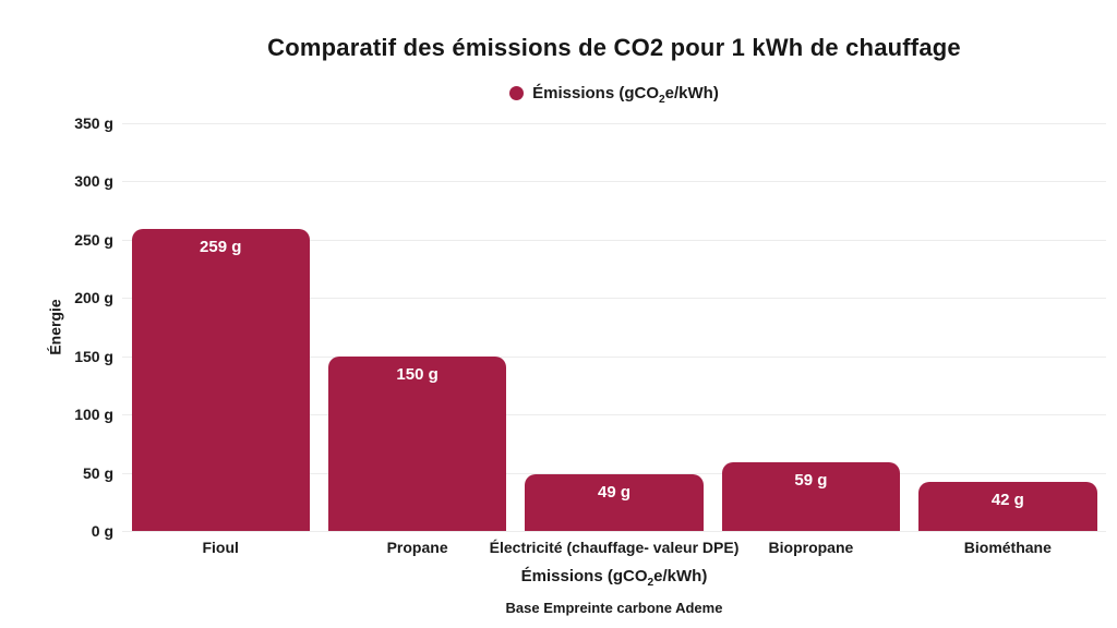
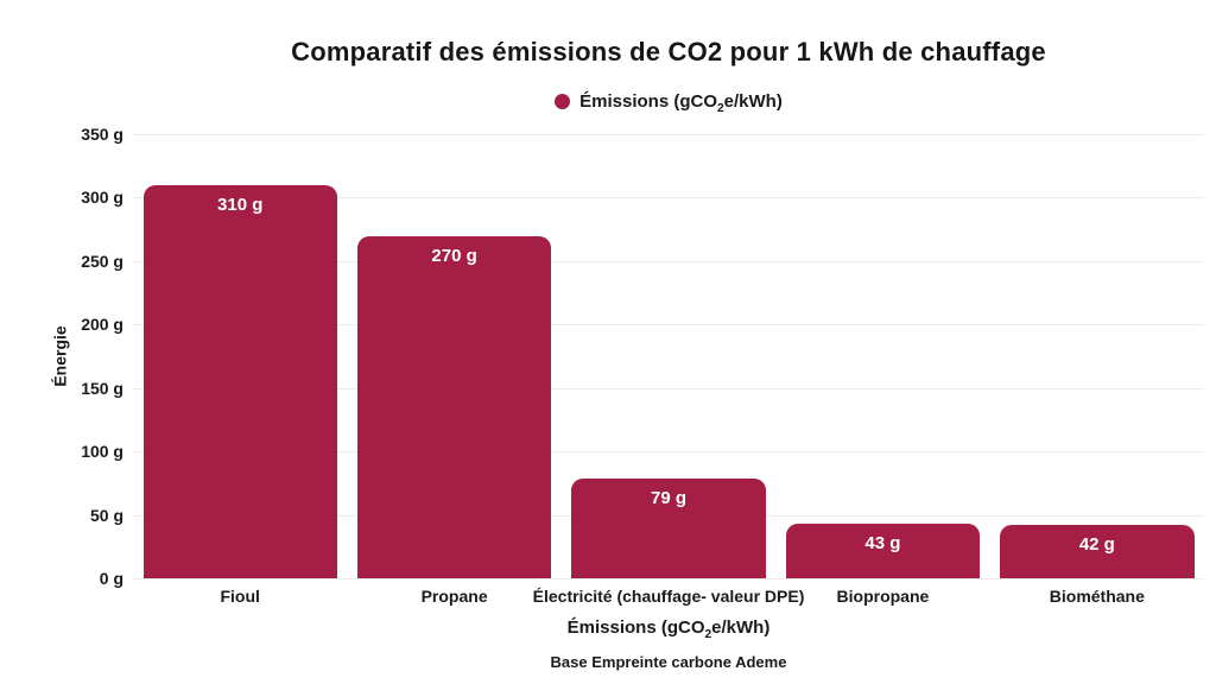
Fioul: 259 -> 310
Propane: 150 -> 270
Électricité (chauffage- valeur DPE): 49 -> 79
Biopropane: 59 -> 43
